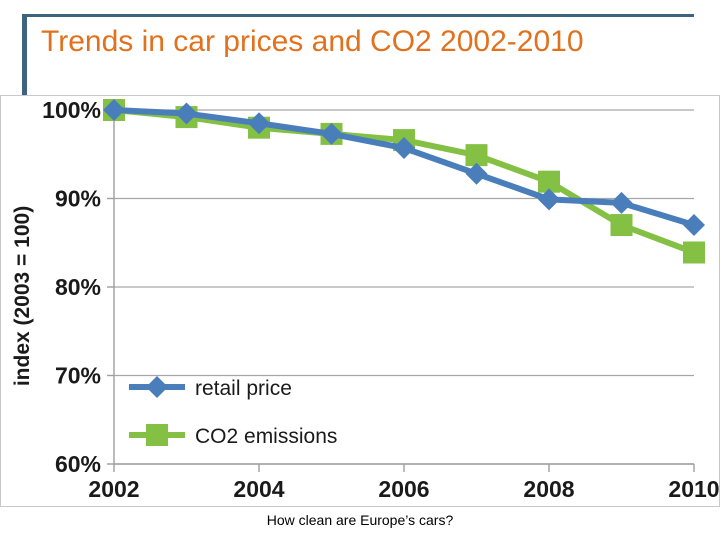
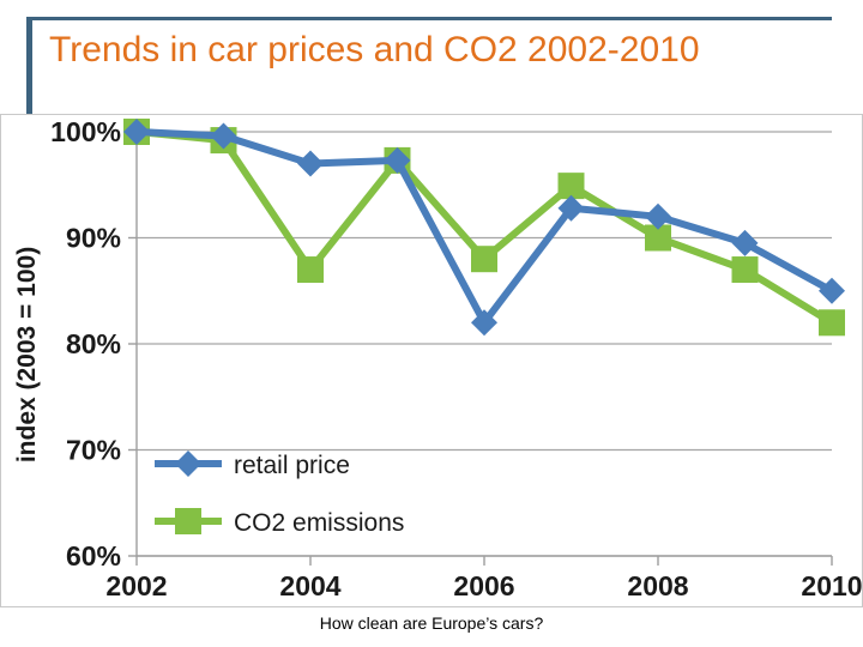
retail price/2004: 98% -> 97%
CO2 emissions/2004: 98% -> 87%
retail price/2006: 96% -> 82%
CO2 emissions/2006: 97% -> 88%
retail price/2008: 90% -> 92%
CO2 emissions/2008: 92% -> 90%
retail price/2010: 87% -> 85%
CO2 emissions/2010: 84% -> 82%
